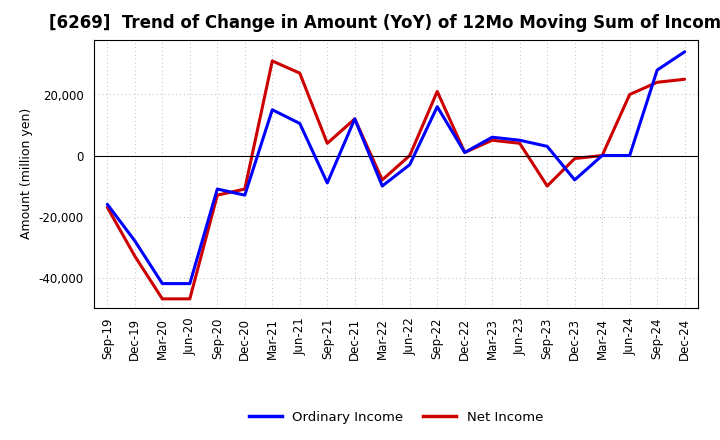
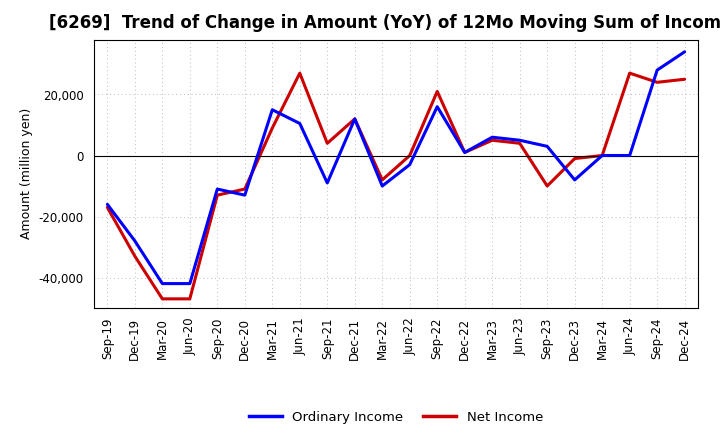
Net Income/Mar-21: 31,000 -> 9,000
Net Income/Jun-24: 20,000 -> 27,000
